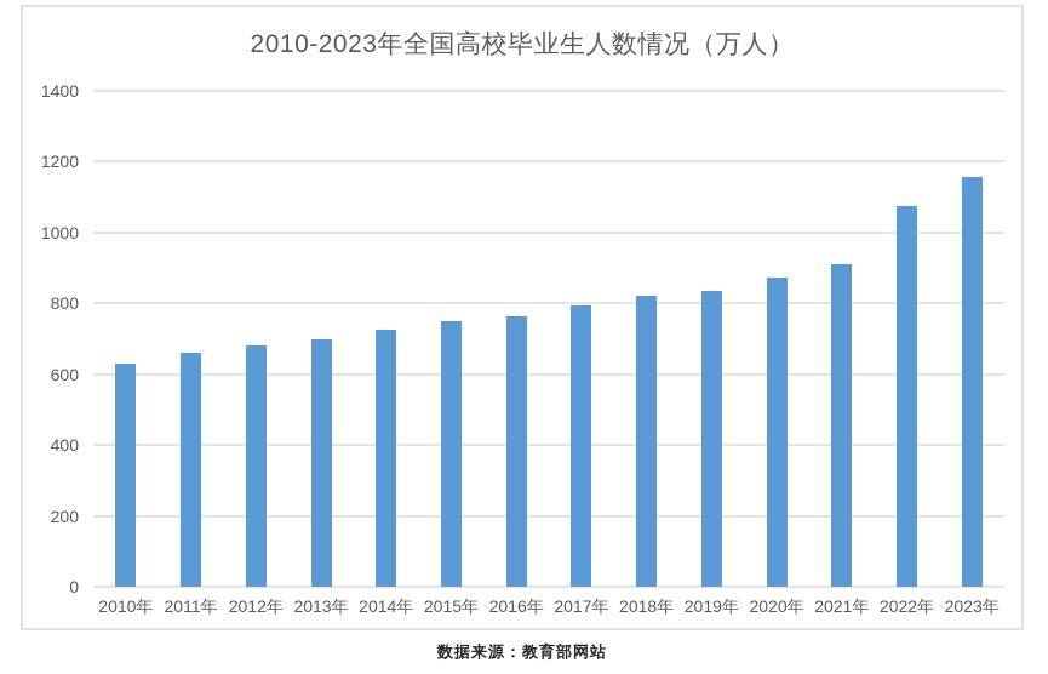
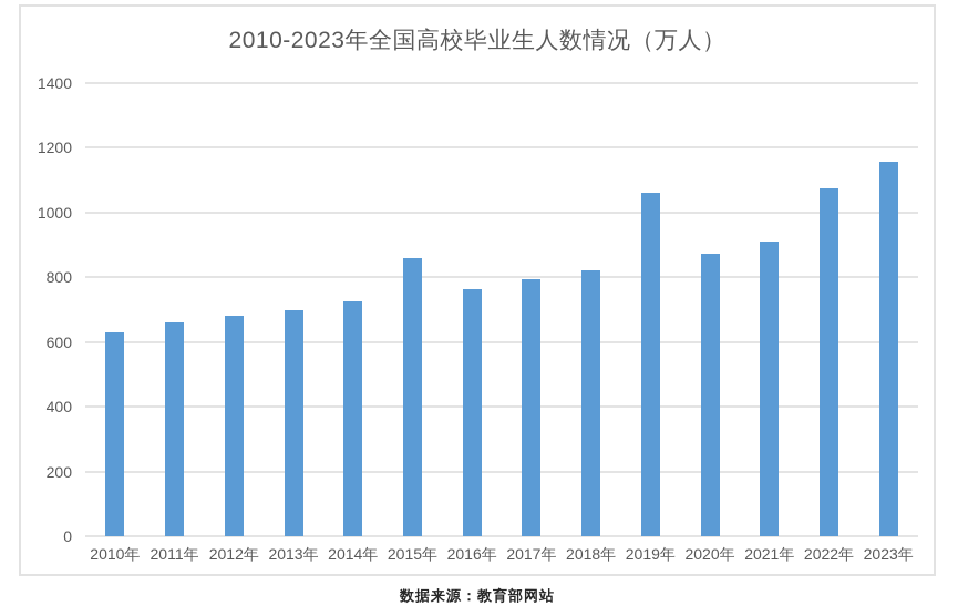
2015年: 750 -> 860
2019年: 830 -> 1060
